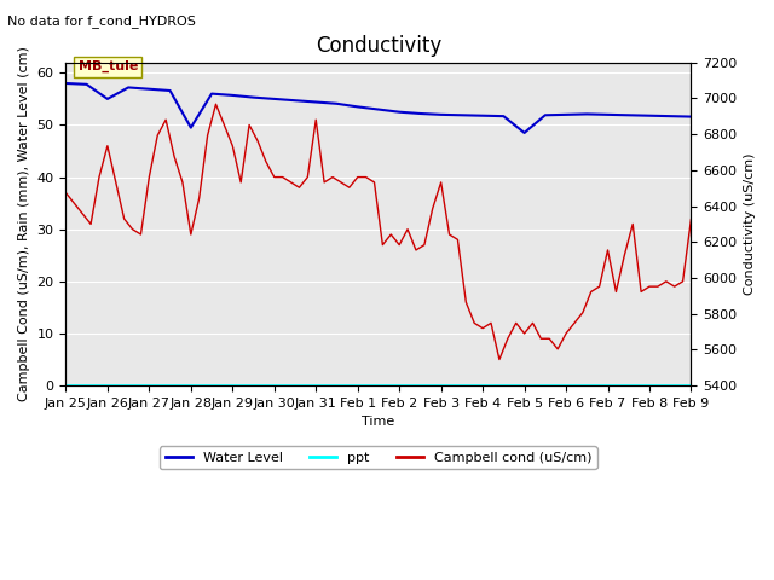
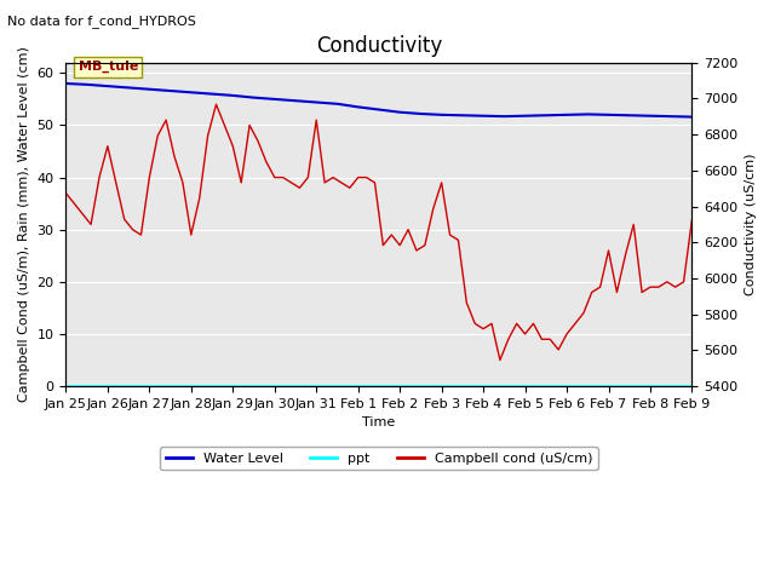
Water Level/Jan 26: 55.0 -> 57.5
Water Level/Jan 28: 49.5 -> 56.3
Water Level/Feb 5: 48.5 -> 51.8
